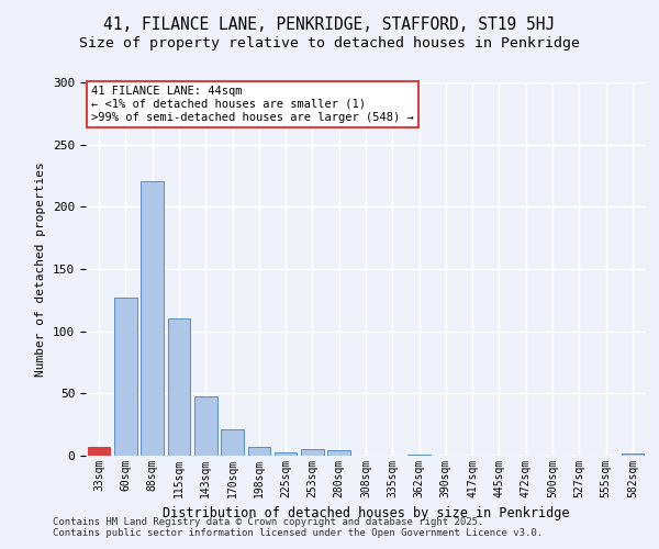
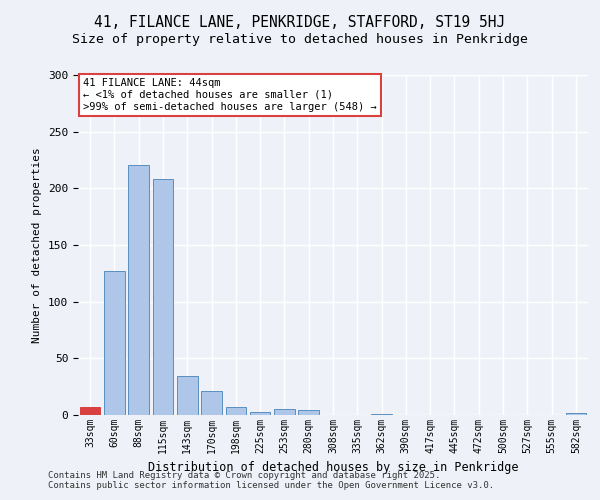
115sqm: 110 -> 208
143sqm: 48 -> 34
